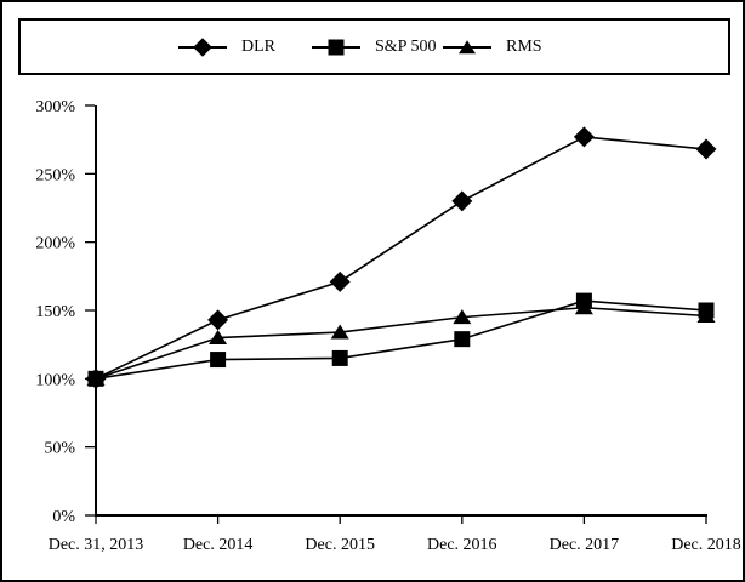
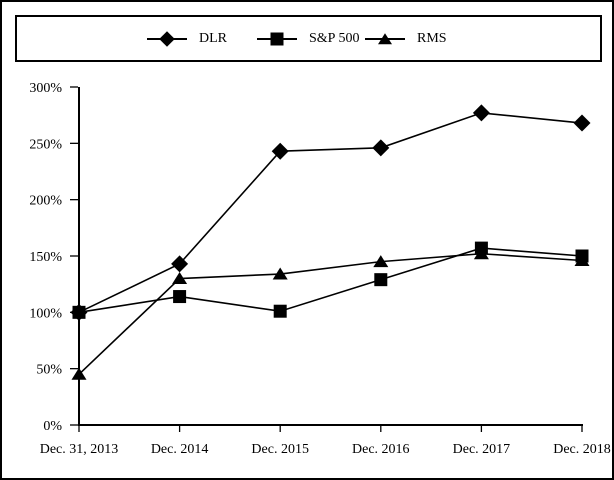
RMS/Dec. 31, 2013: 100% -> 45%
DLR/Dec. 2015: 171% -> 243%
S&P 500/Dec. 2015: 115% -> 101%
DLR/Dec. 2016: 230% -> 246%
